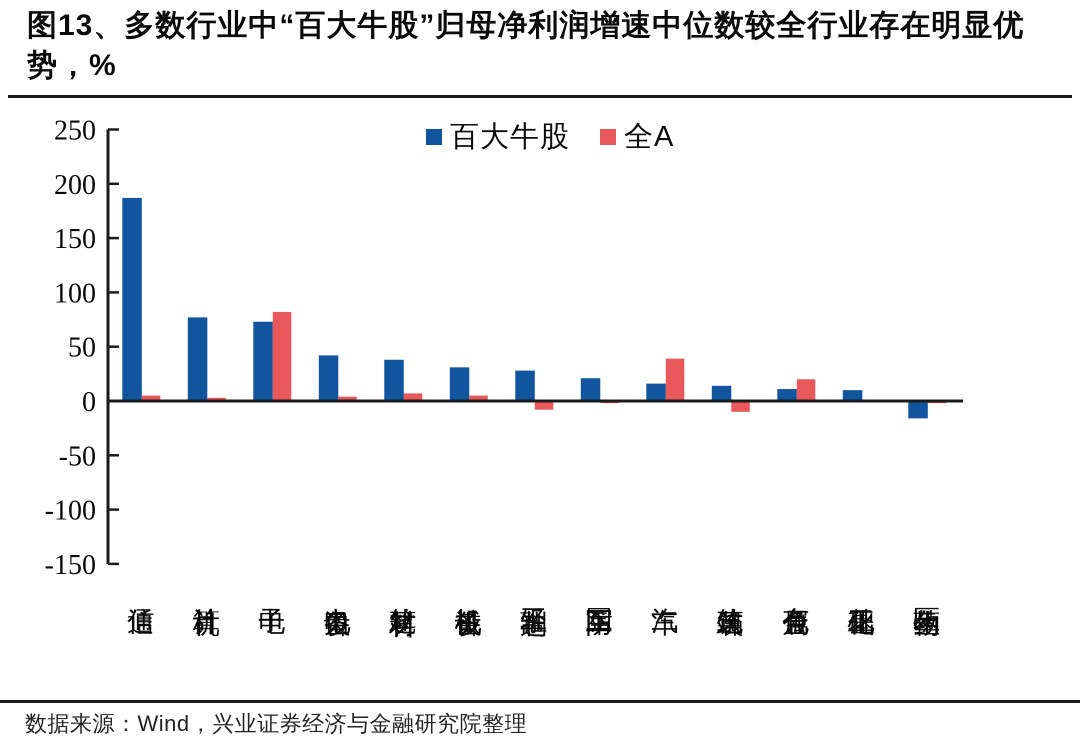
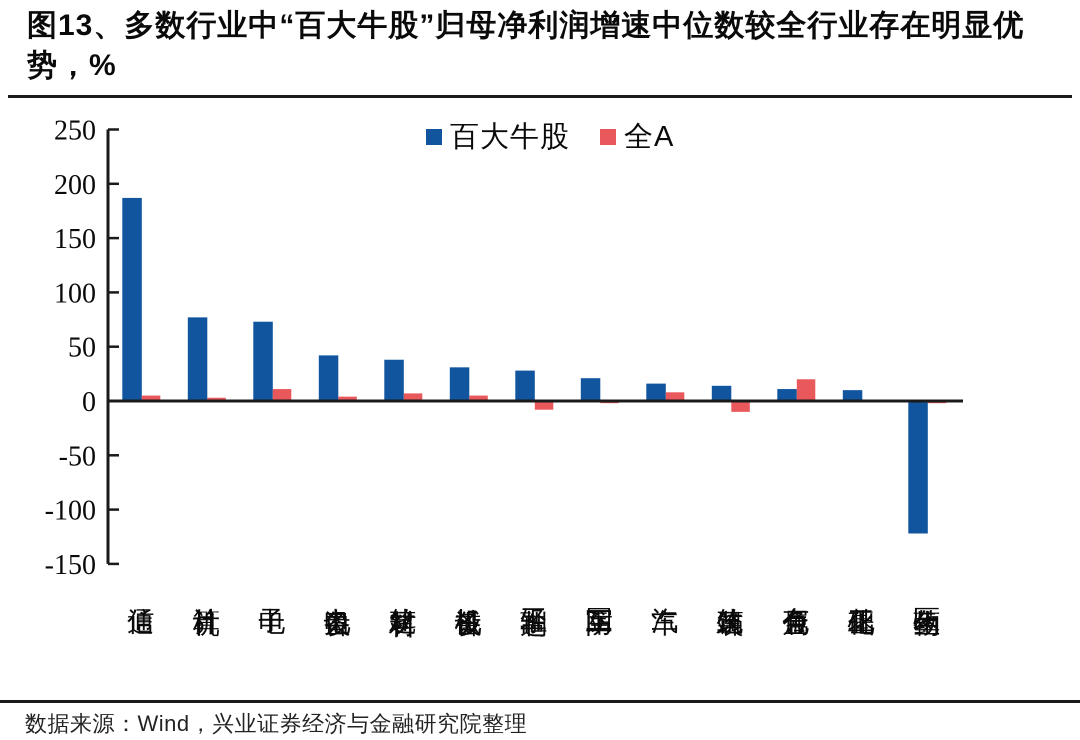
全A/电子: 82 -> 11
全A/汽车: 39 -> 8
百大牛股/医药生物: -16 -> -122
